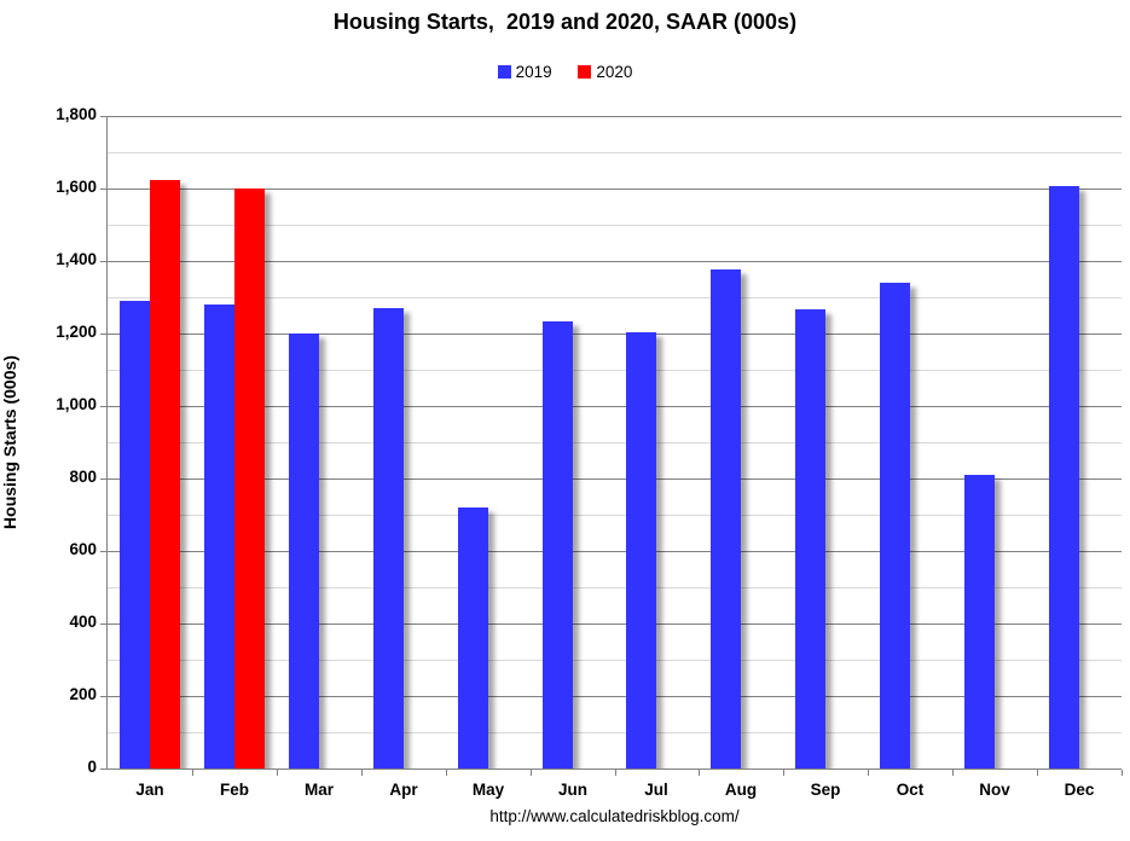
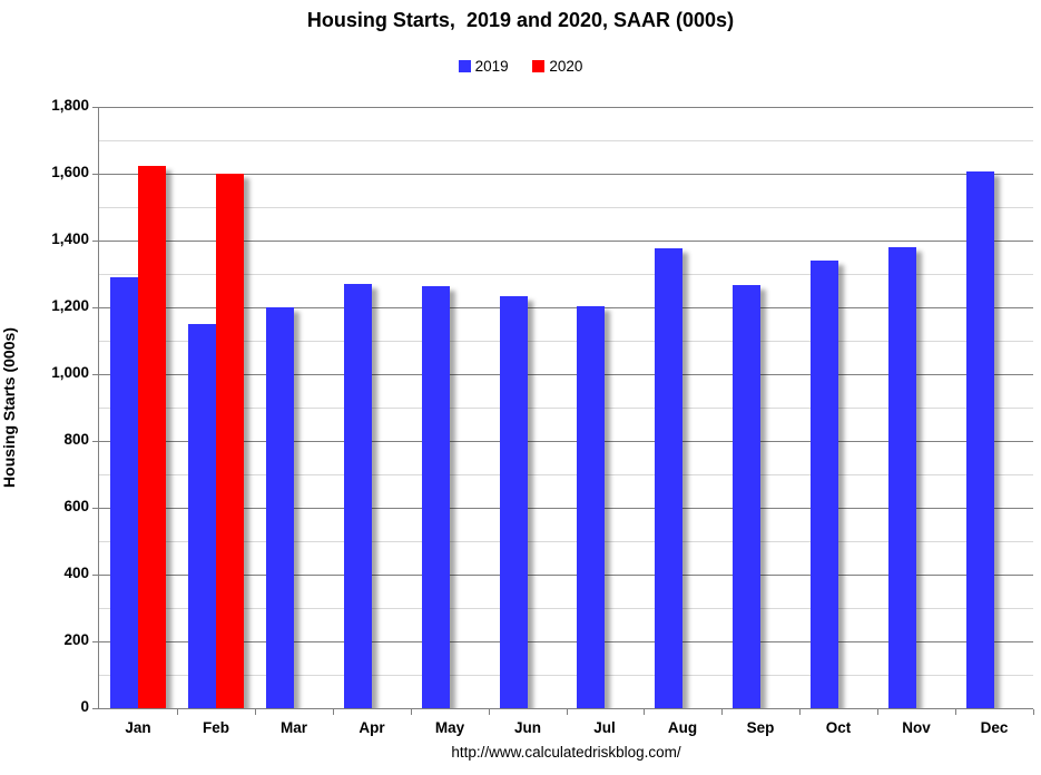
2019/Feb: 1280 -> 1150
2019/May: 720 -> 1260
2019/Nov: 810 -> 1380
